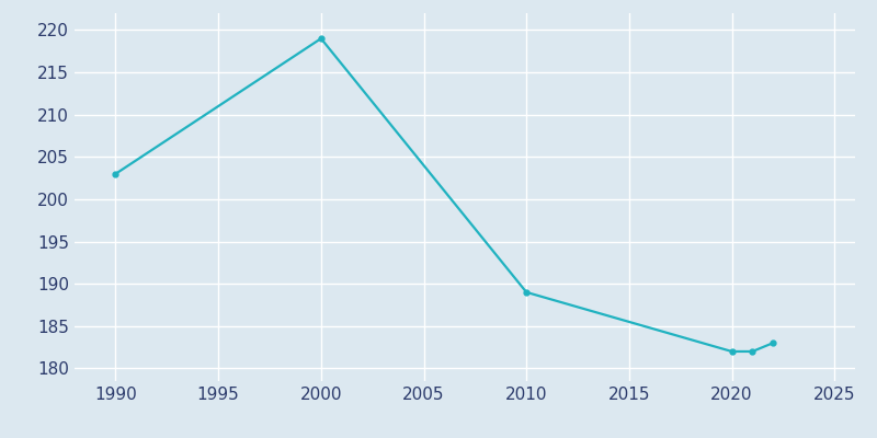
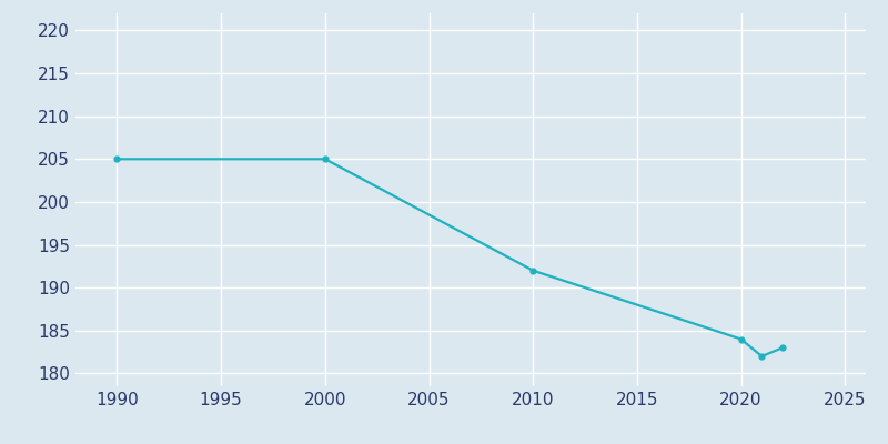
1990: 203 -> 205
2000: 219 -> 205
2010: 189 -> 192
2020: 182 -> 184
